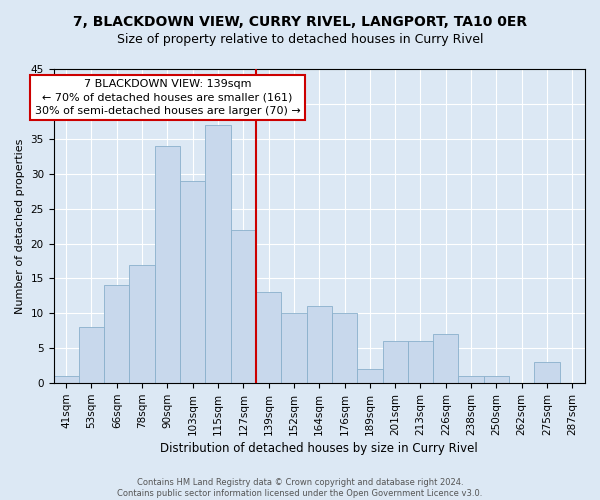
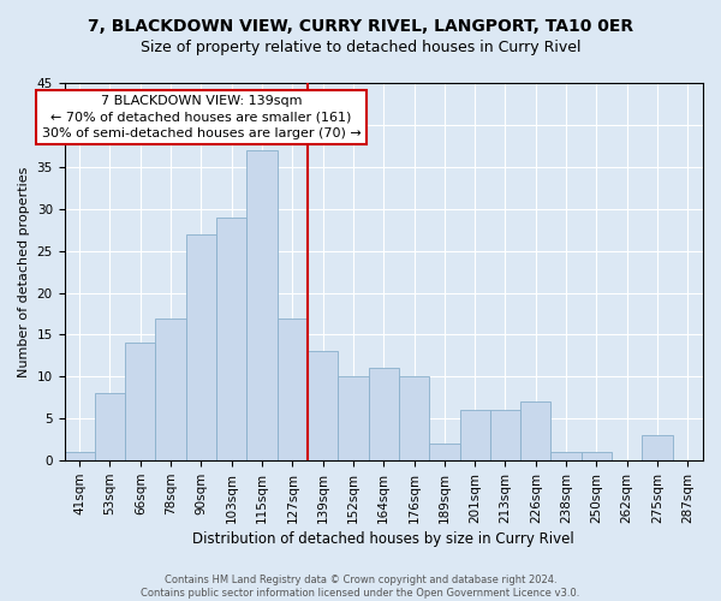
90sqm: 34 -> 27
127sqm: 22 -> 17
